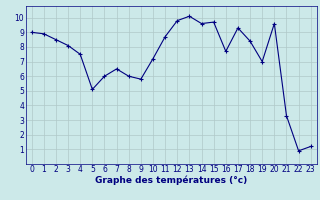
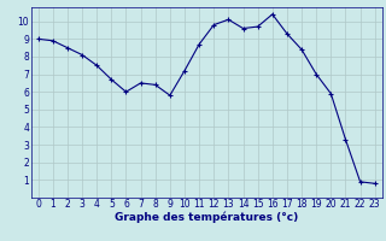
5: 5.1 -> 6.7
8: 6.0 -> 6.4
16: 7.7 -> 10.4
20: 9.6 -> 5.9
23: 1.2 -> 0.8
